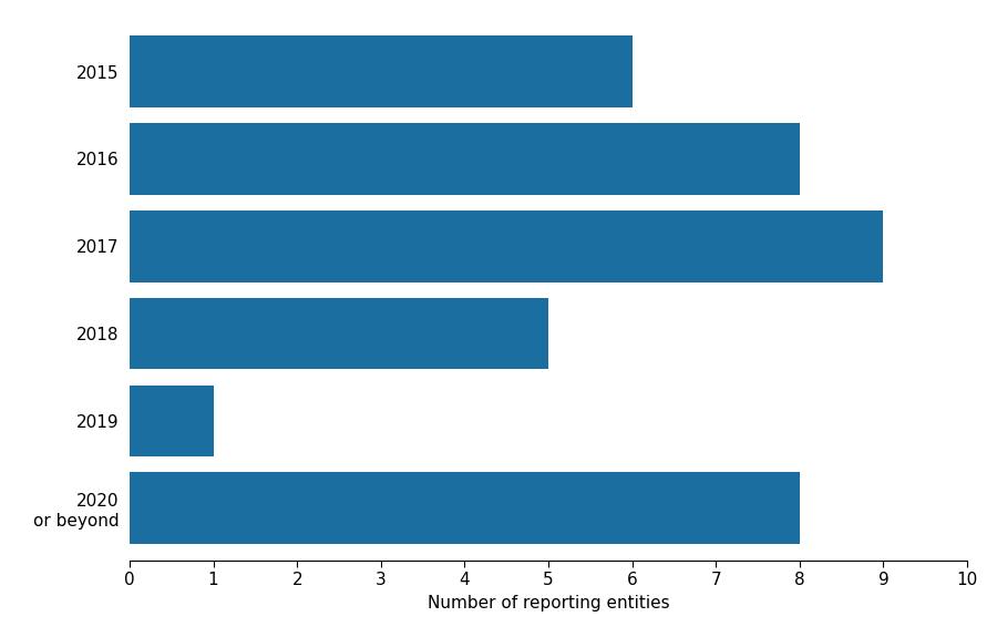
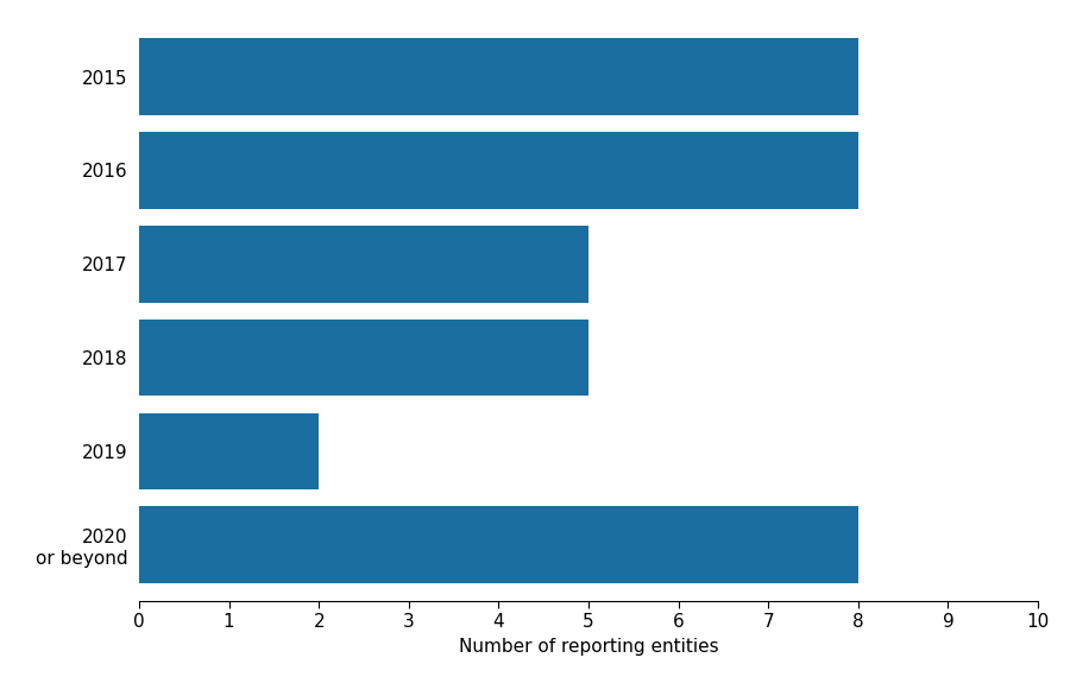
2015: 6 -> 8
2017: 9 -> 5
2019: 1 -> 2
